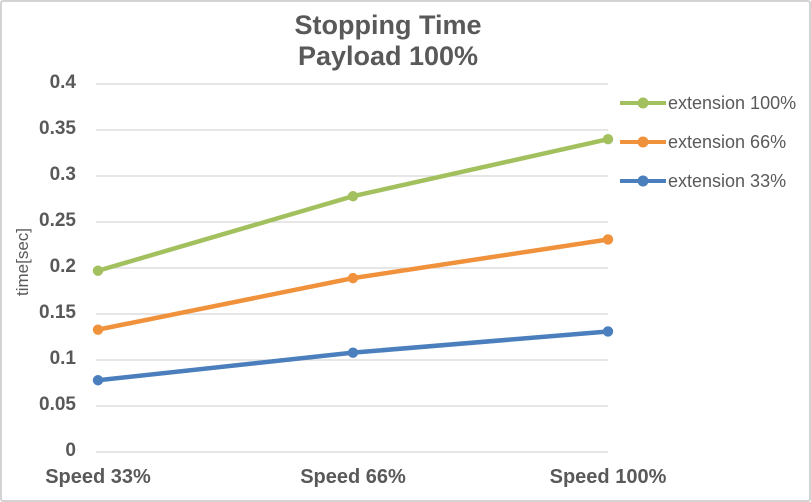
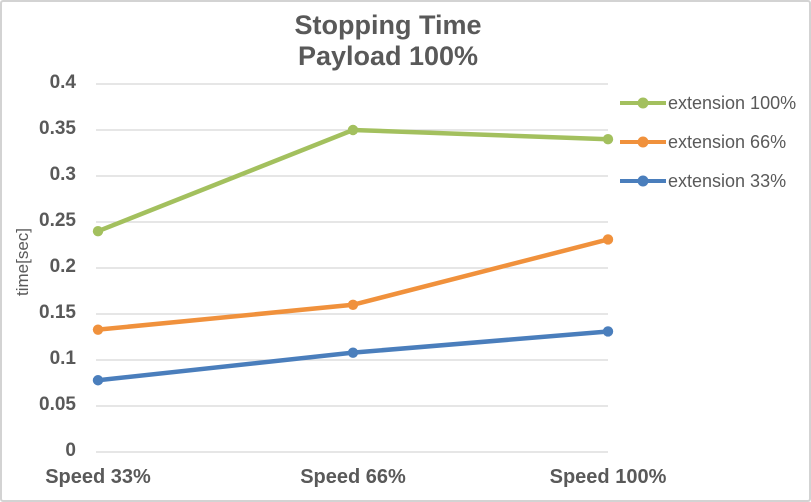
extension 100%/Speed 33%: 0.20 -> 0.24
extension 100%/Speed 66%: 0.28 -> 0.35
extension 66%/Speed 66%: 0.19 -> 0.16
